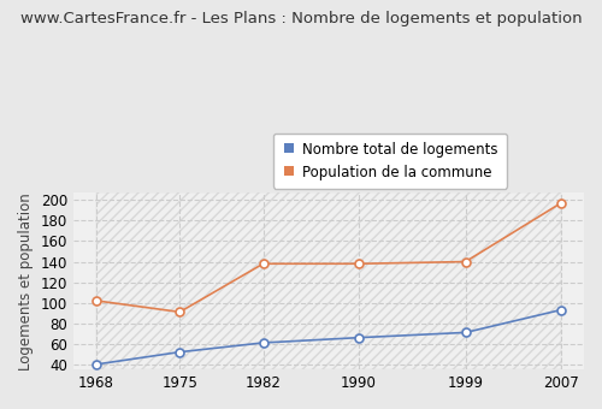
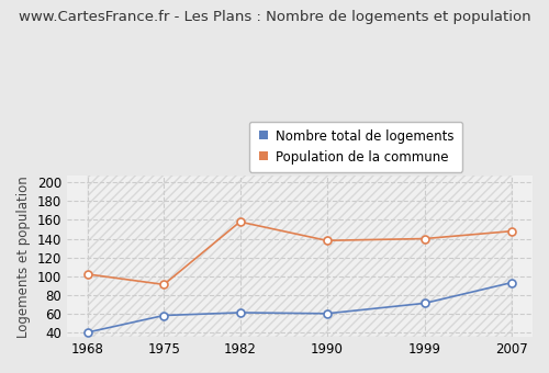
Nombre total de logements/1975: 52 -> 58
Population de la commune/1982: 138 -> 158
Nombre total de logements/1990: 66 -> 60
Population de la commune/2007: 197 -> 148
